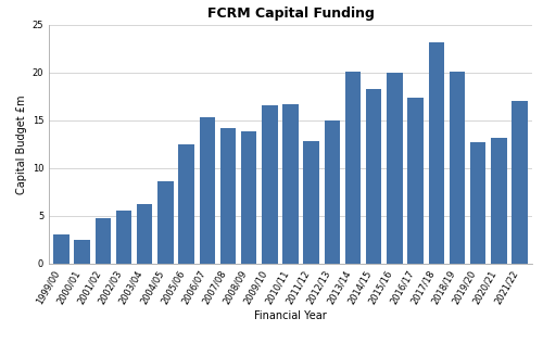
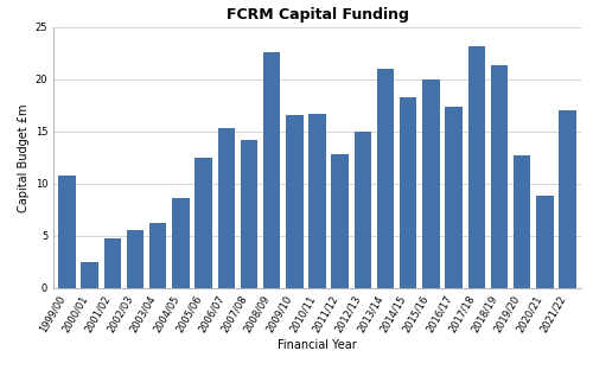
1999/00: 3.0 -> 10.8
2008/09: 13.8 -> 22.6
2013/14: 20.1 -> 21.0
2018/19: 20.1 -> 21.4
2020/21: 13.2 -> 8.8
